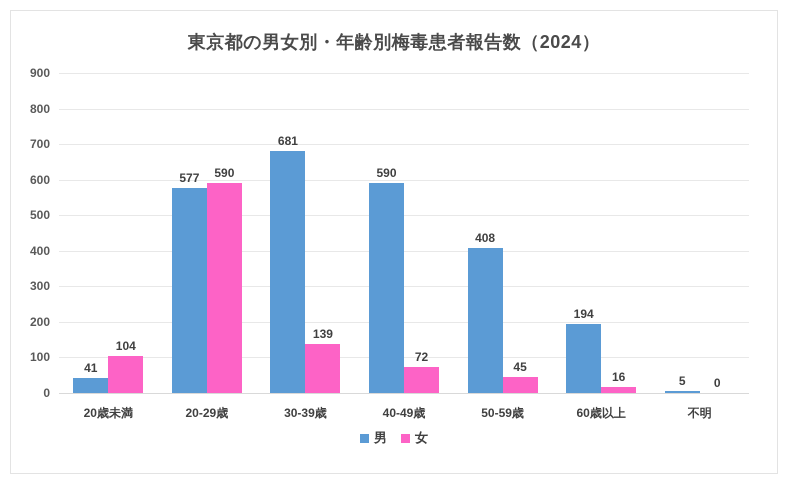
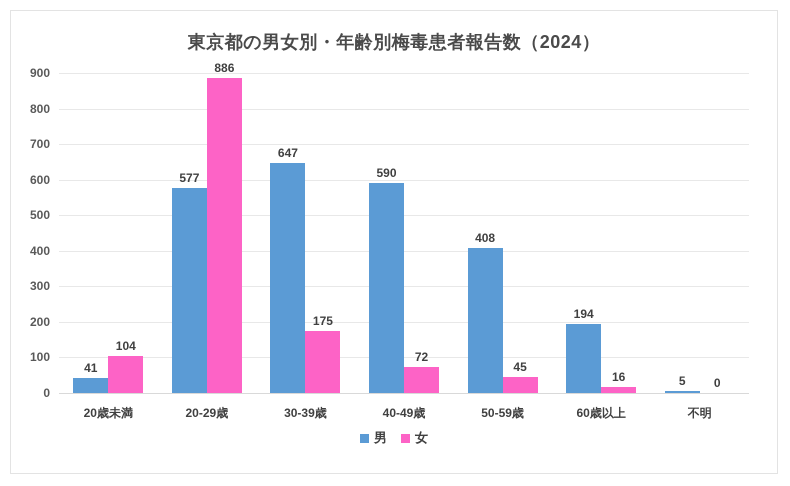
女/20-29歳: 590 -> 886
男/30-39歳: 681 -> 647
女/30-39歳: 139 -> 175
